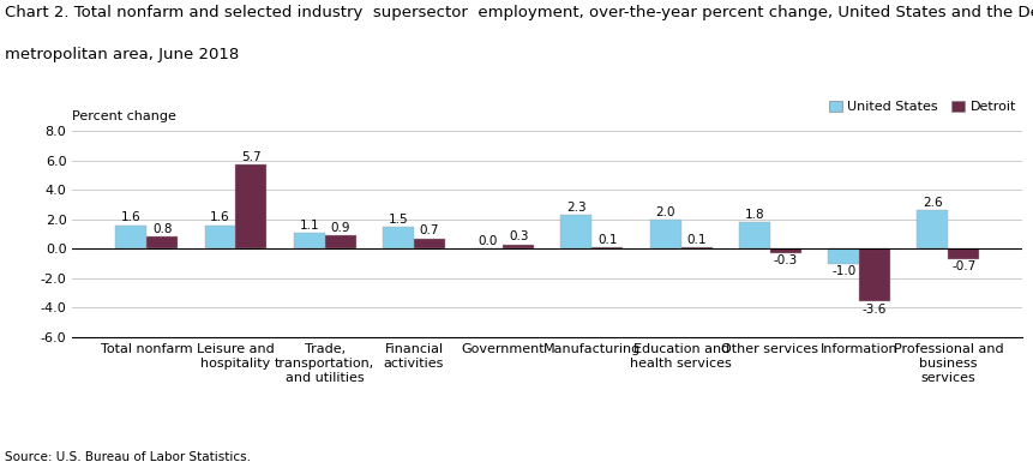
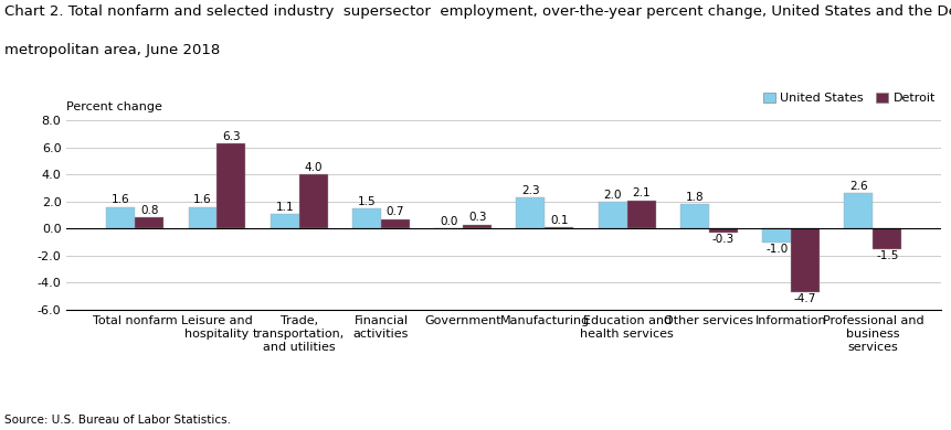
Detroit/Leisure and hospitality: 5.7 -> 6.3
Detroit/Trade, transportation, and utilities: 0.9 -> 4.0
Detroit/Education and health services: 0.1 -> 2.1
Detroit/Information: -3.6 -> -4.7
Detroit/Professional and business services: -0.7 -> -1.5
